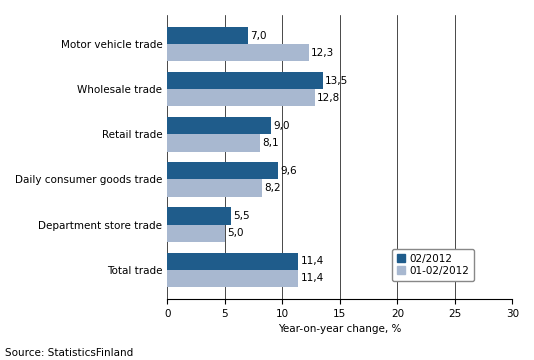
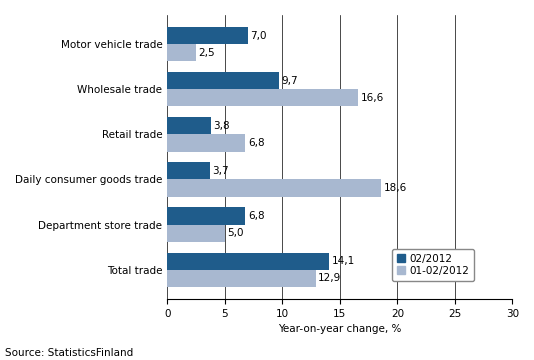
01-02/2012/Motor vehicle trade: 12,3 -> 2,5
02/2012/Wholesale trade: 13,5 -> 9,7
01-02/2012/Wholesale trade: 12,8 -> 16,6
02/2012/Retail trade: 9,0 -> 3,8
01-02/2012/Retail trade: 8,1 -> 6,8
02/2012/Daily consumer goods trade: 9,6 -> 3,7
01-02/2012/Daily consumer goods trade: 8,2 -> 18,6
02/2012/Department store trade: 5,5 -> 6,8
02/2012/Total trade: 11,4 -> 14,1
01-02/2012/Total trade: 11,4 -> 12,9
